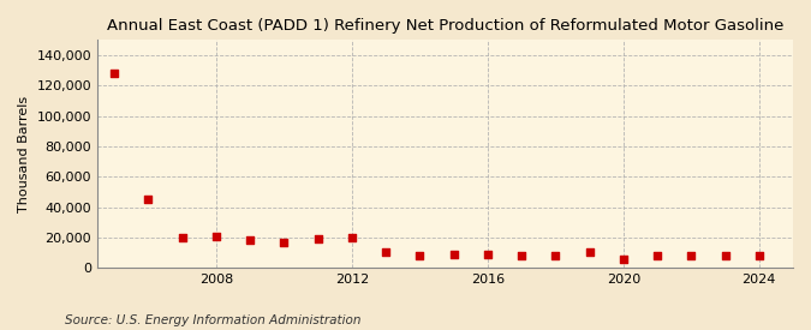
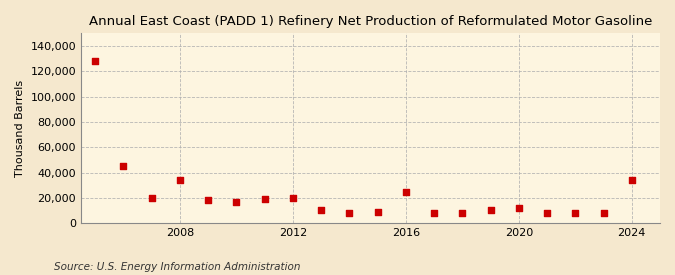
2008: 21,000 -> 34,000
2016: 9,000 -> 25,000
2020: 6,000 -> 12,000
2024: 8,000 -> 34,000
